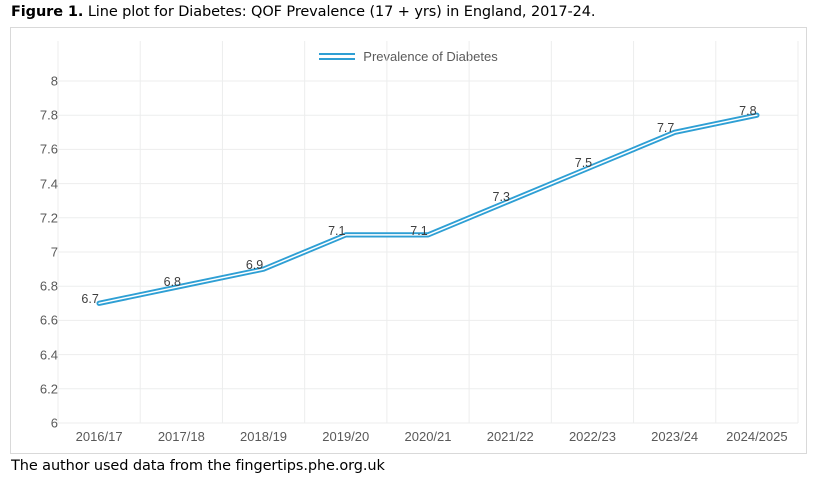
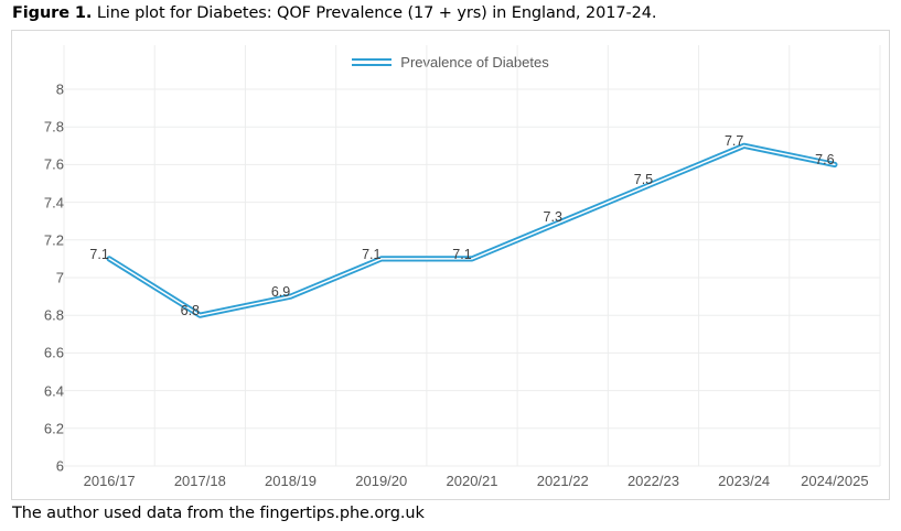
2016/17: 6.7 -> 7.1
2024/2025: 7.8 -> 7.6
